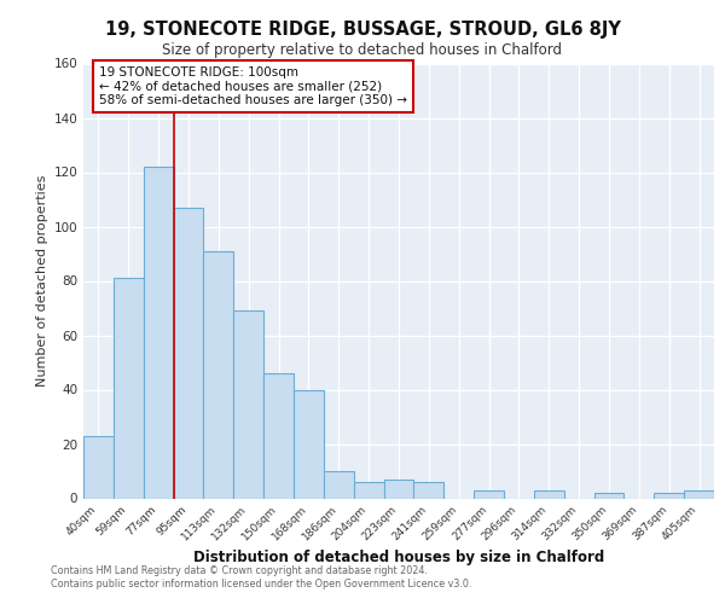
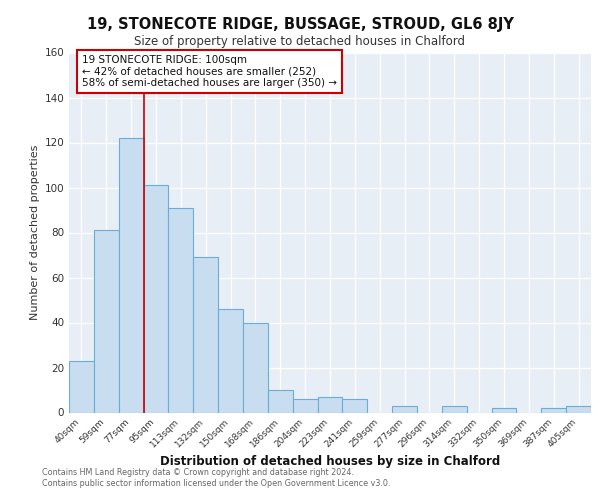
95sqm: 107 -> 101
